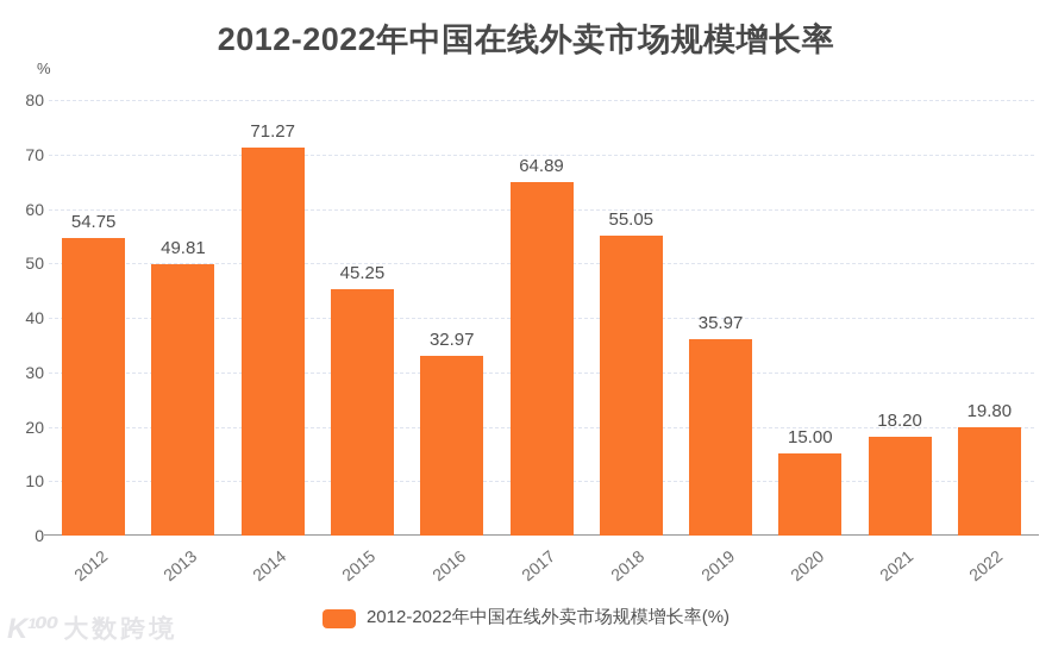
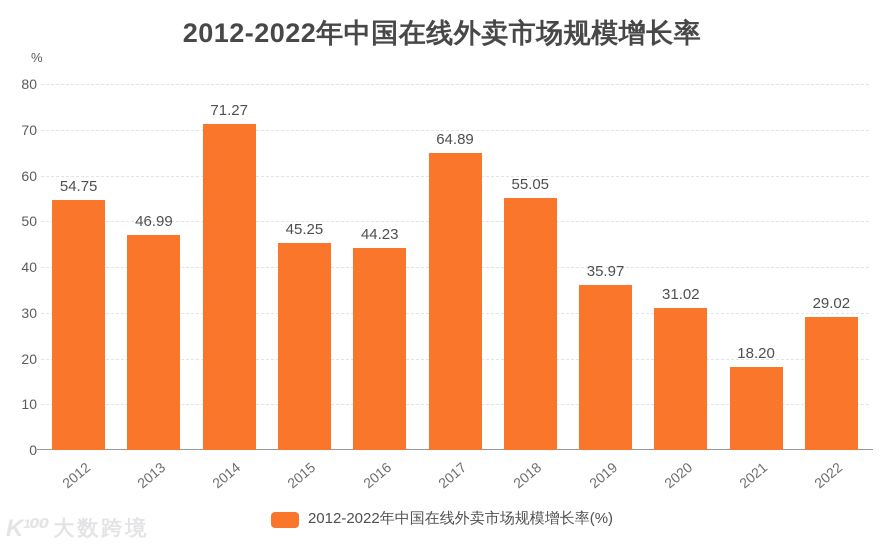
2013: 49.81 -> 46.99
2016: 32.97 -> 44.23
2020: 15.00 -> 31.02
2022: 19.80 -> 29.02
